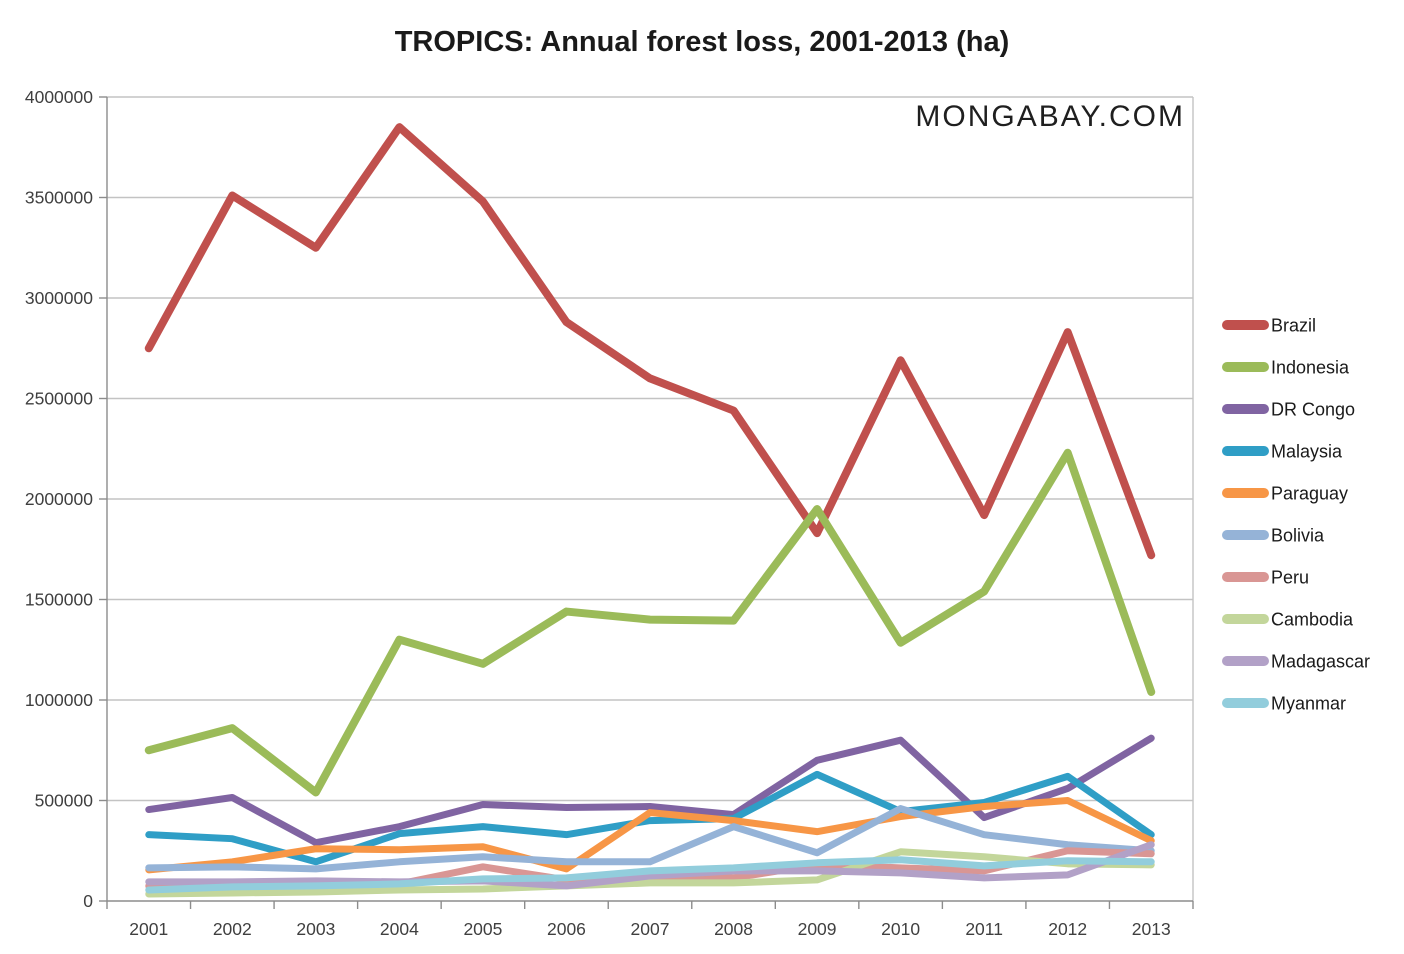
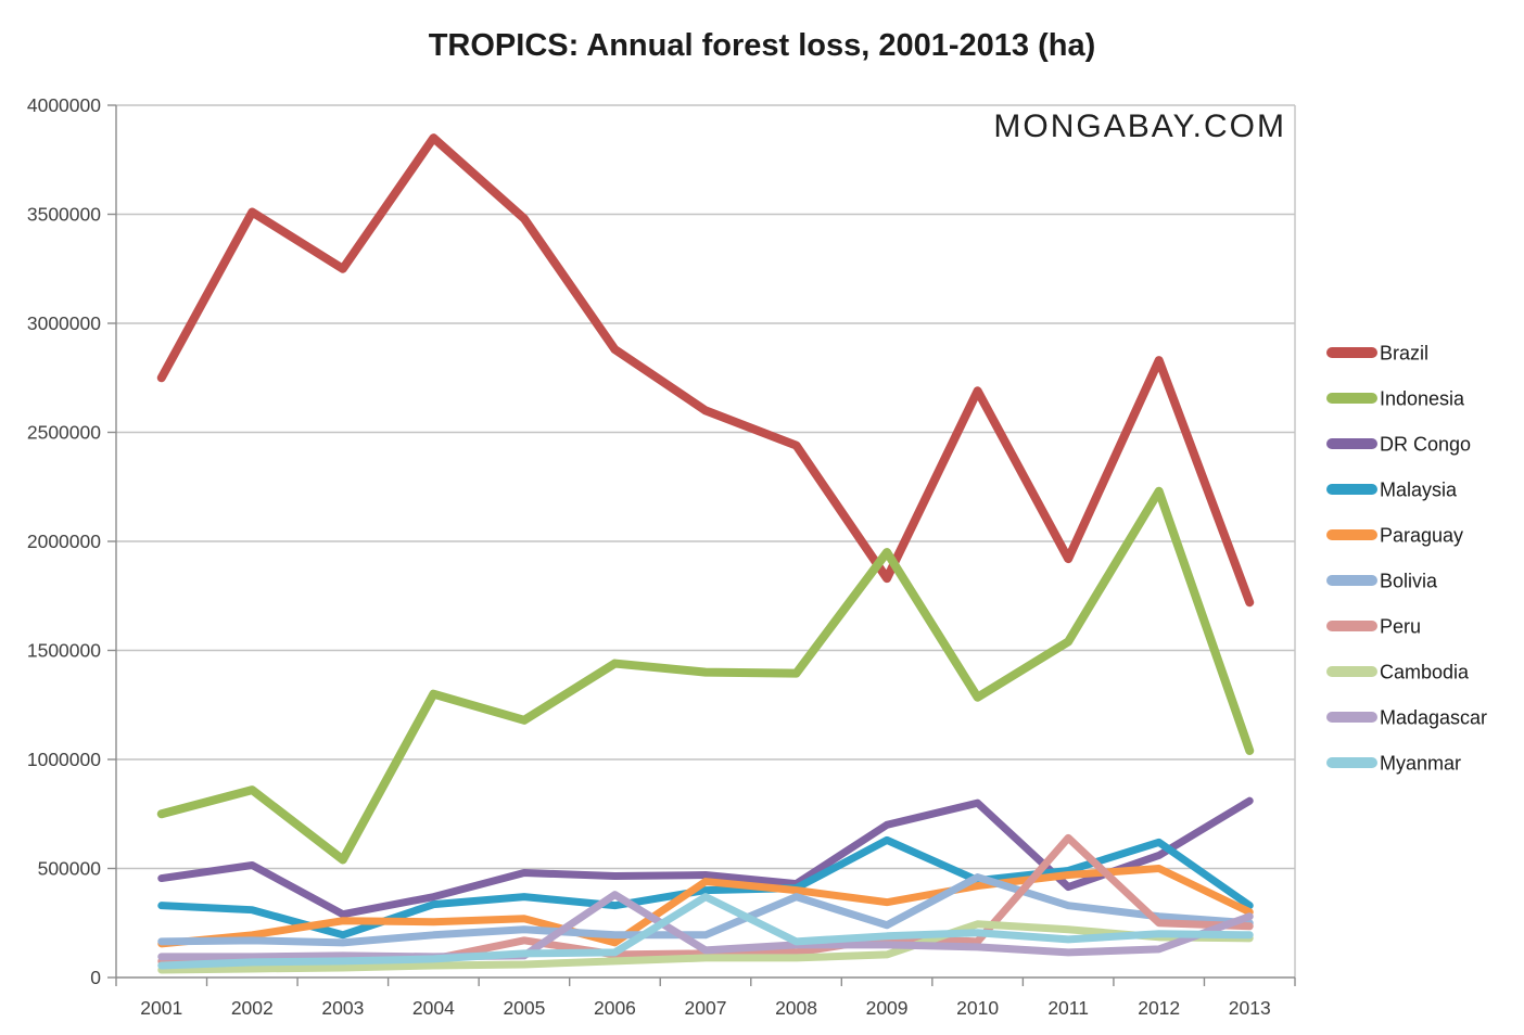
Madagascar/2006: 80000 -> 380000
Myanmar/2007: 150000 -> 370000
Peru/2011: 150000 -> 640000
